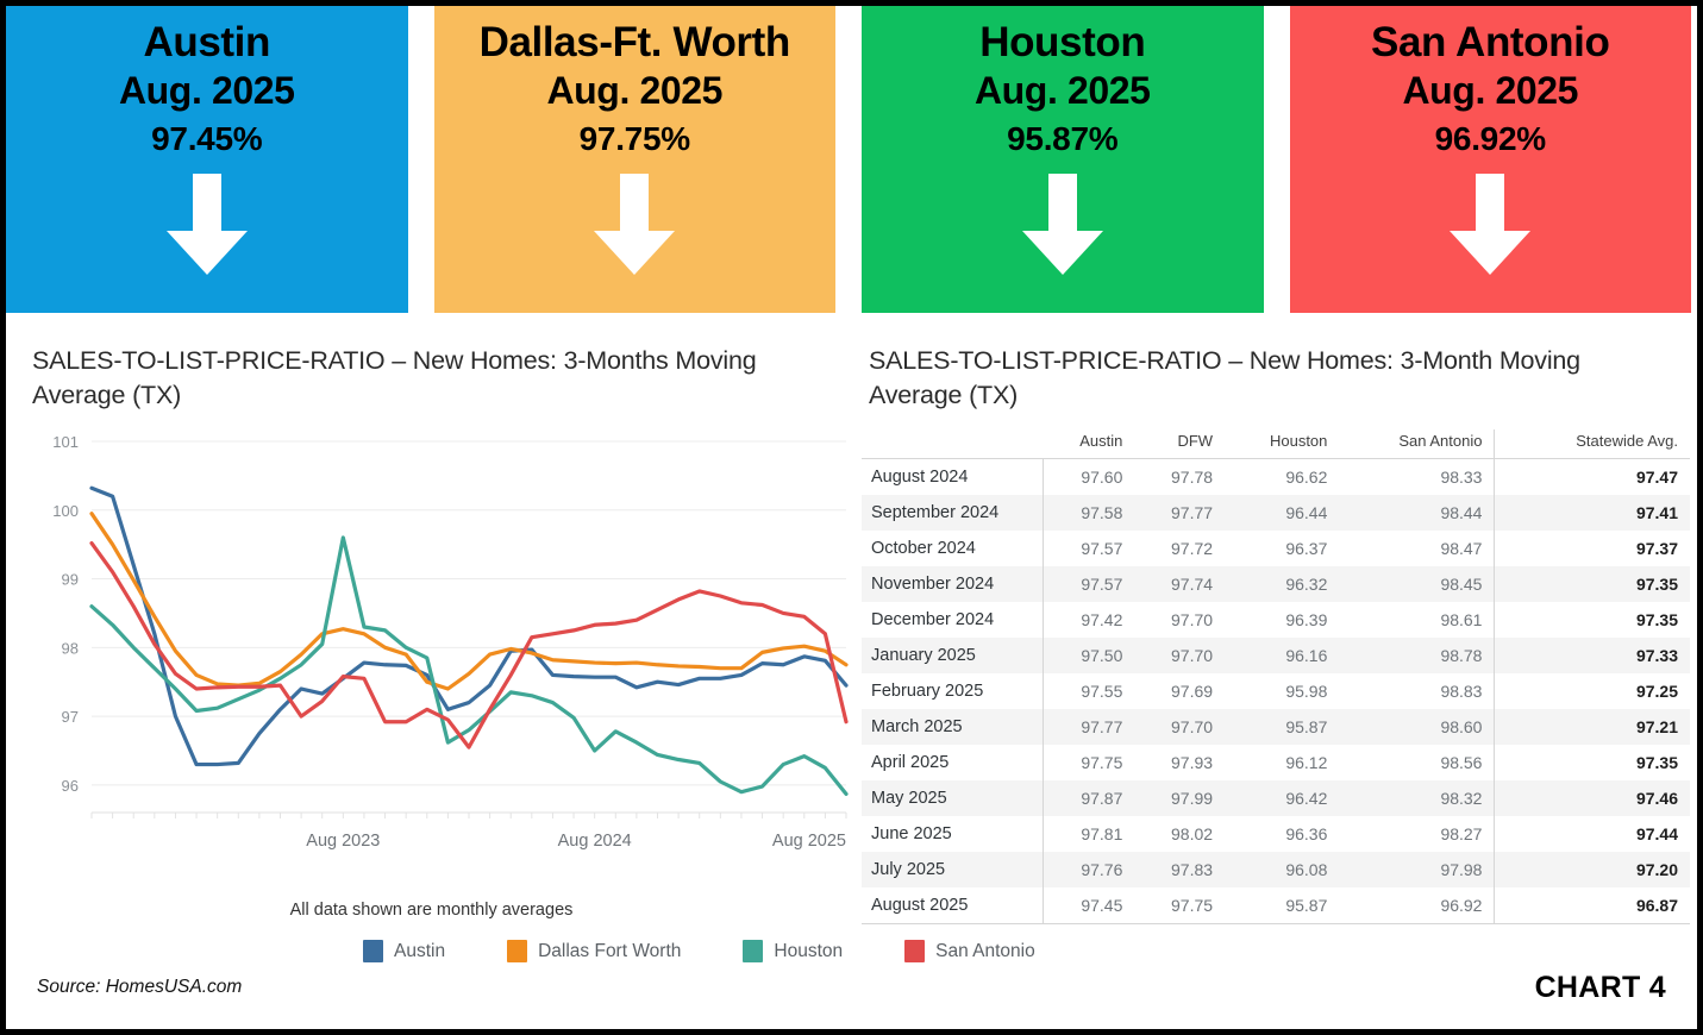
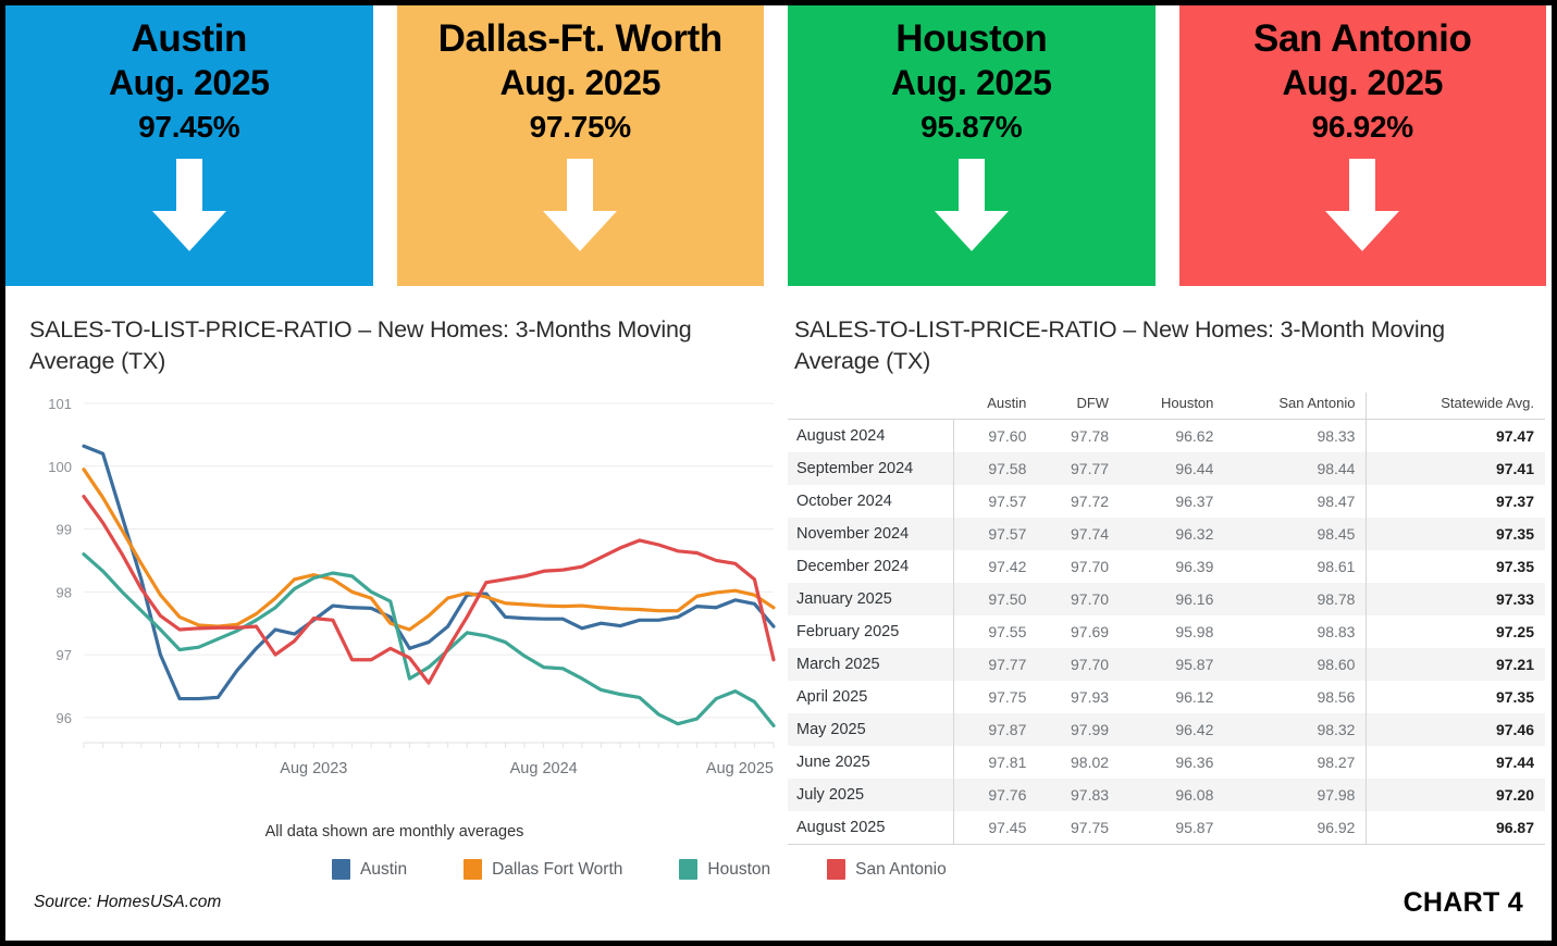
Houston/Aug 2023: 99.6 -> 98.2
Houston/Aug 2024: 96.5 -> 96.8
